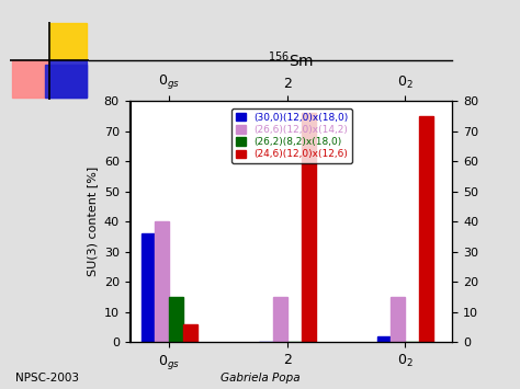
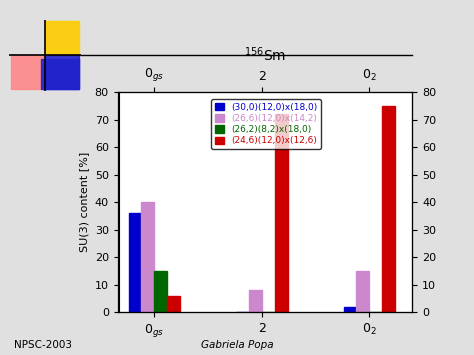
(26,6)(12,0)x(14,2)/2: 15 -> 8
(24,6)(12,0)x(12,6)/2: 76 -> 72
